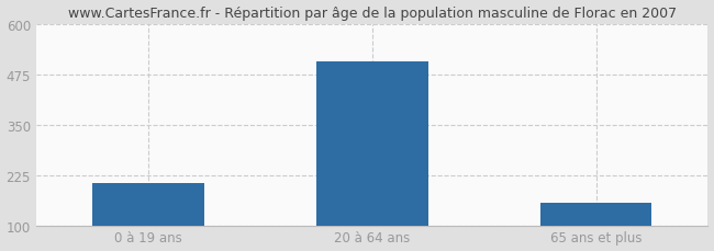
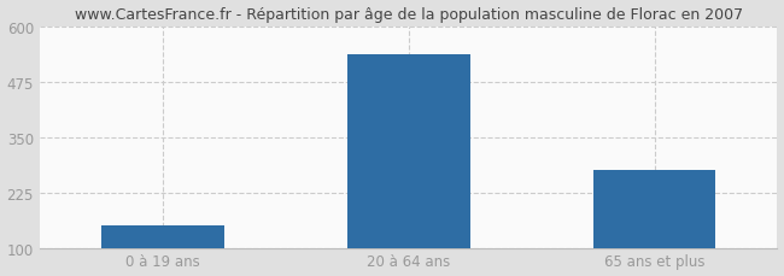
0 à 19 ans: 205 -> 150
20 à 64 ans: 505 -> 535
65 ans et plus: 155 -> 275
